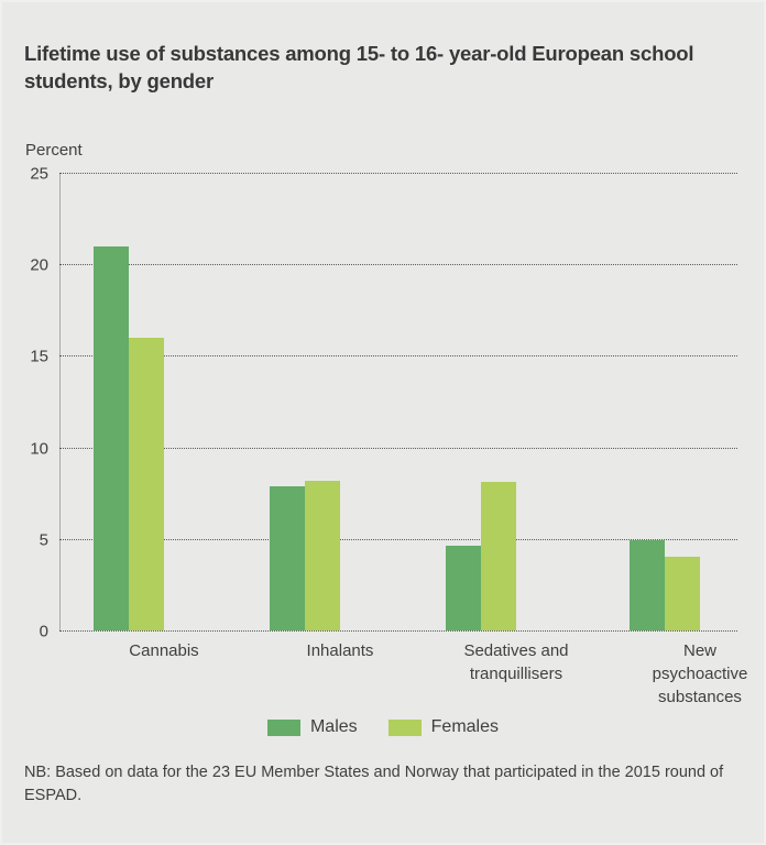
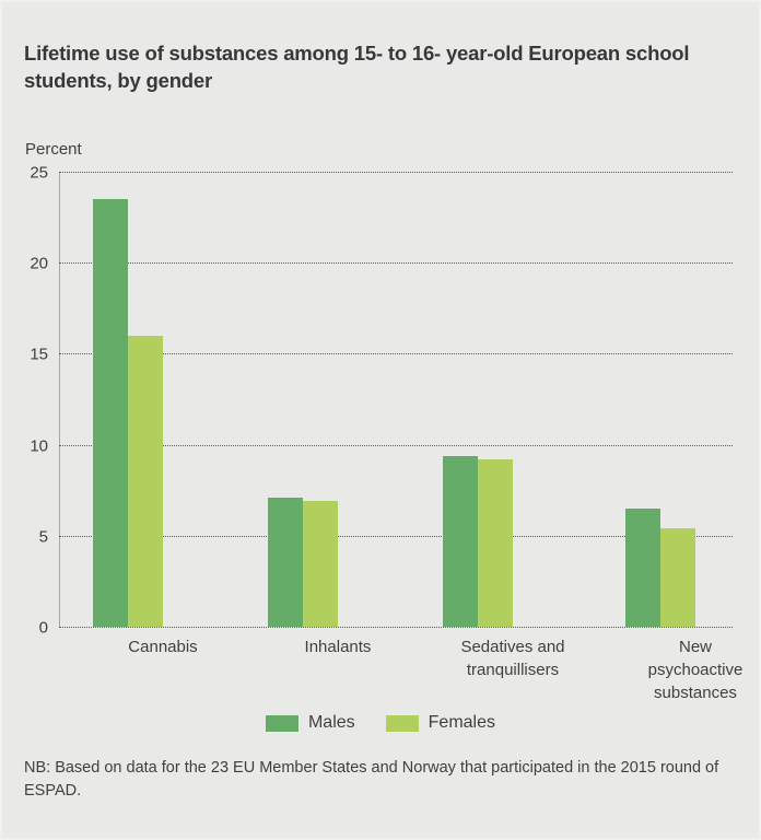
Males/Cannabis: 21.0 -> 23.5
Males/Inhalants: 7.9 -> 7.1
Females/Inhalants: 8.2 -> 6.9
Males/Sedatives and tranquillisers: 4.6 -> 9.4
Females/Sedatives and tranquillisers: 8.1 -> 9.2
Males/New psychoactive substances: 4.9 -> 6.5
Females/New psychoactive substances: 4.0 -> 5.4
